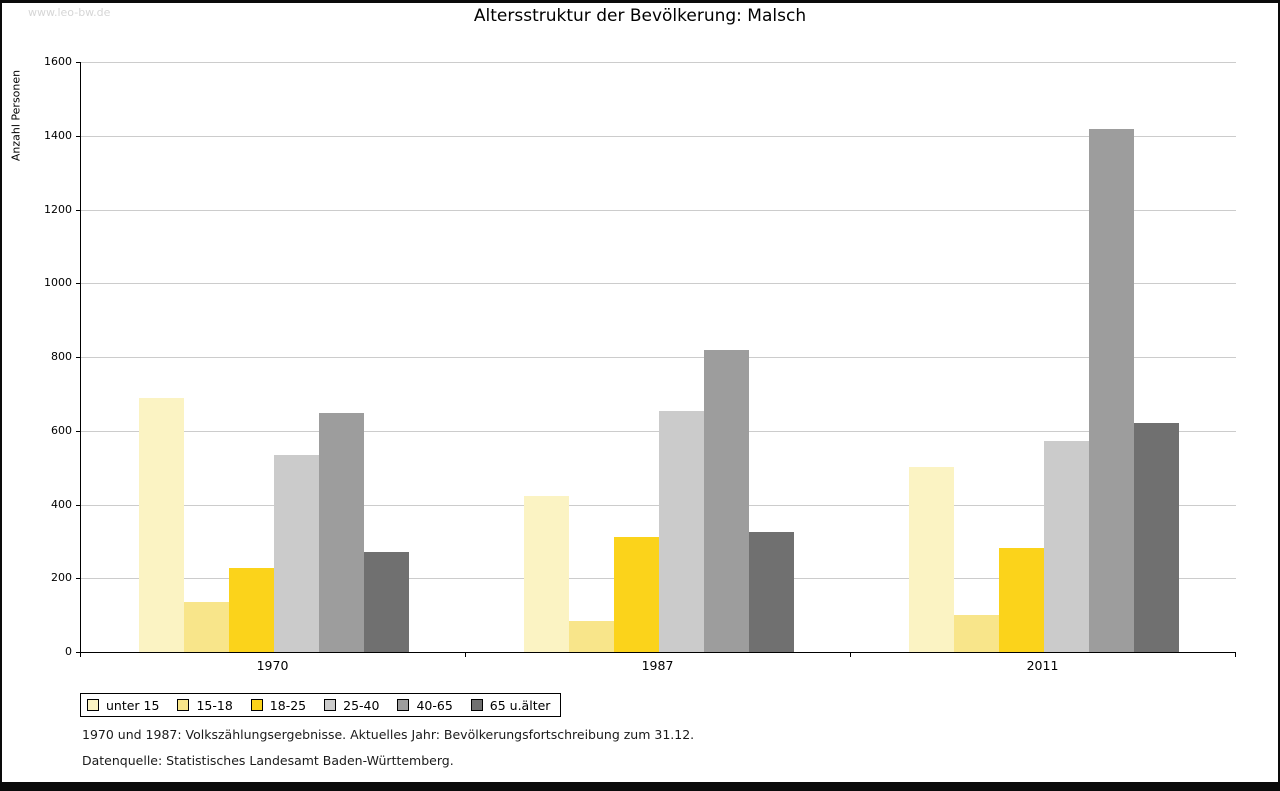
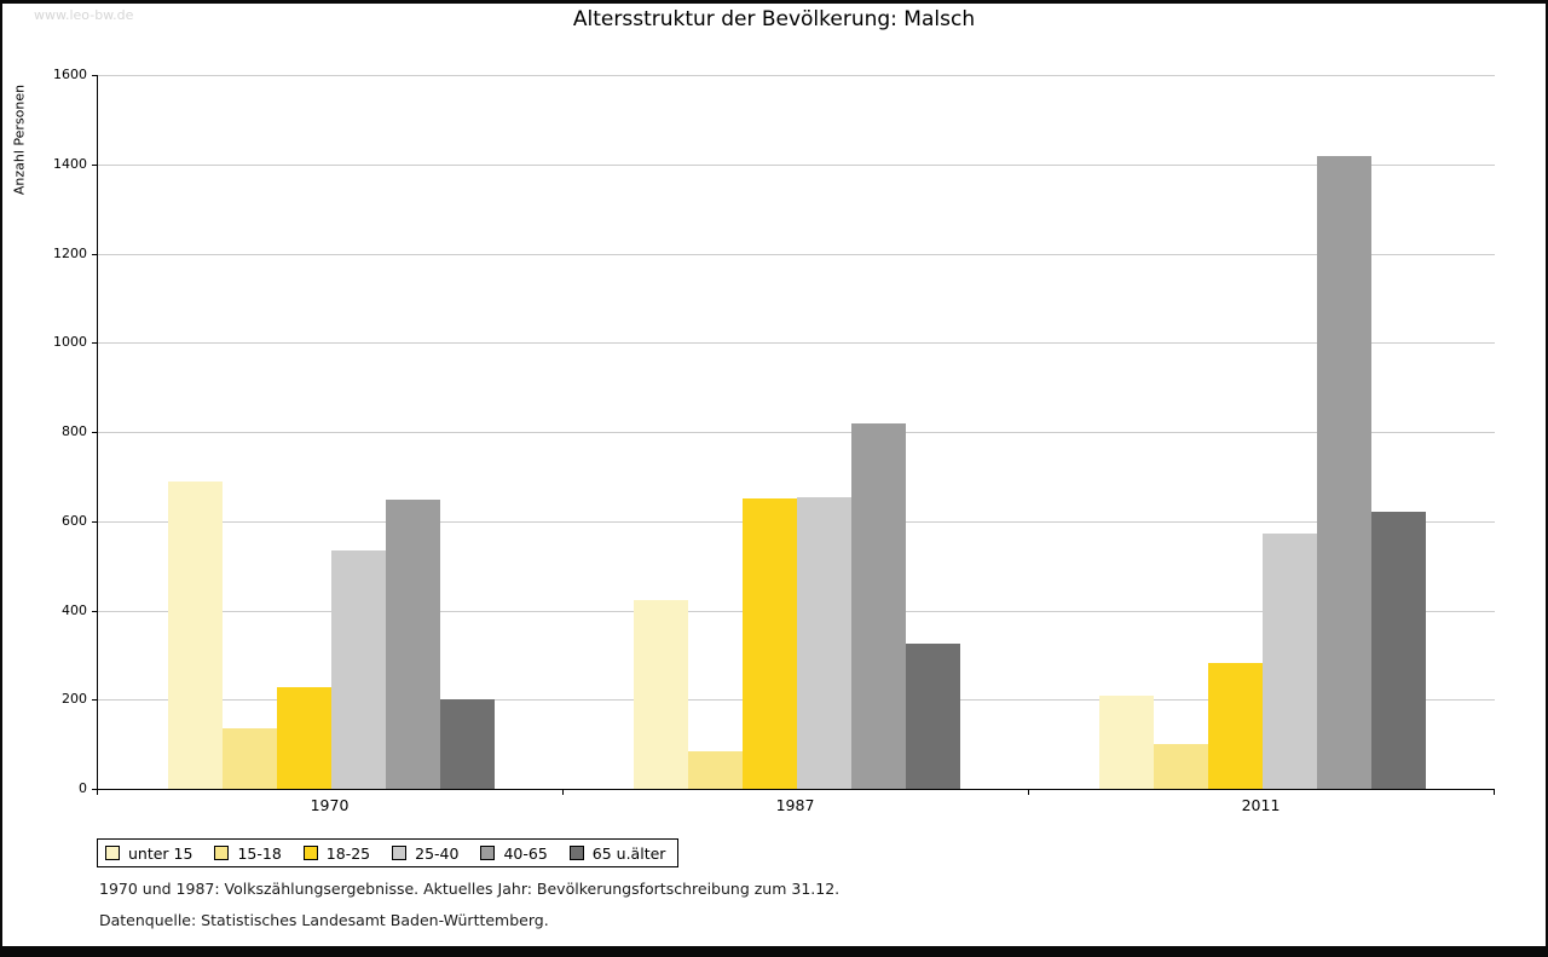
65 u.älter/1970: 270 -> 200
18-25/1987: 310 -> 650
unter 15/2011: 500 -> 210
